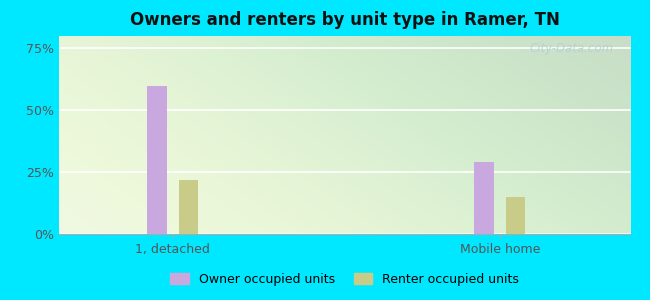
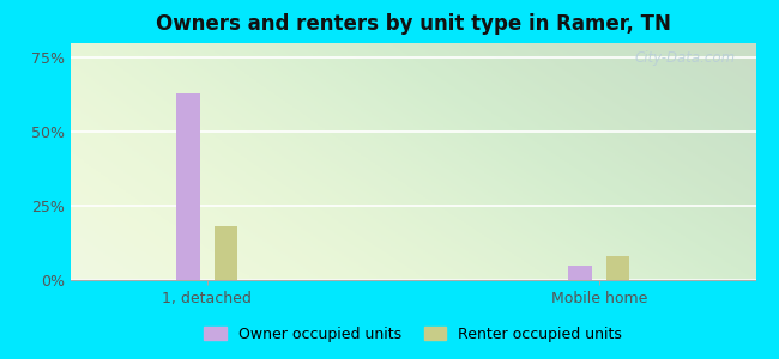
Owner occupied units/1, detached: 60% -> 63%
Renter occupied units/1, detached: 22% -> 18%
Owner occupied units/Mobile home: 29% -> 5%
Renter occupied units/Mobile home: 15% -> 8%
